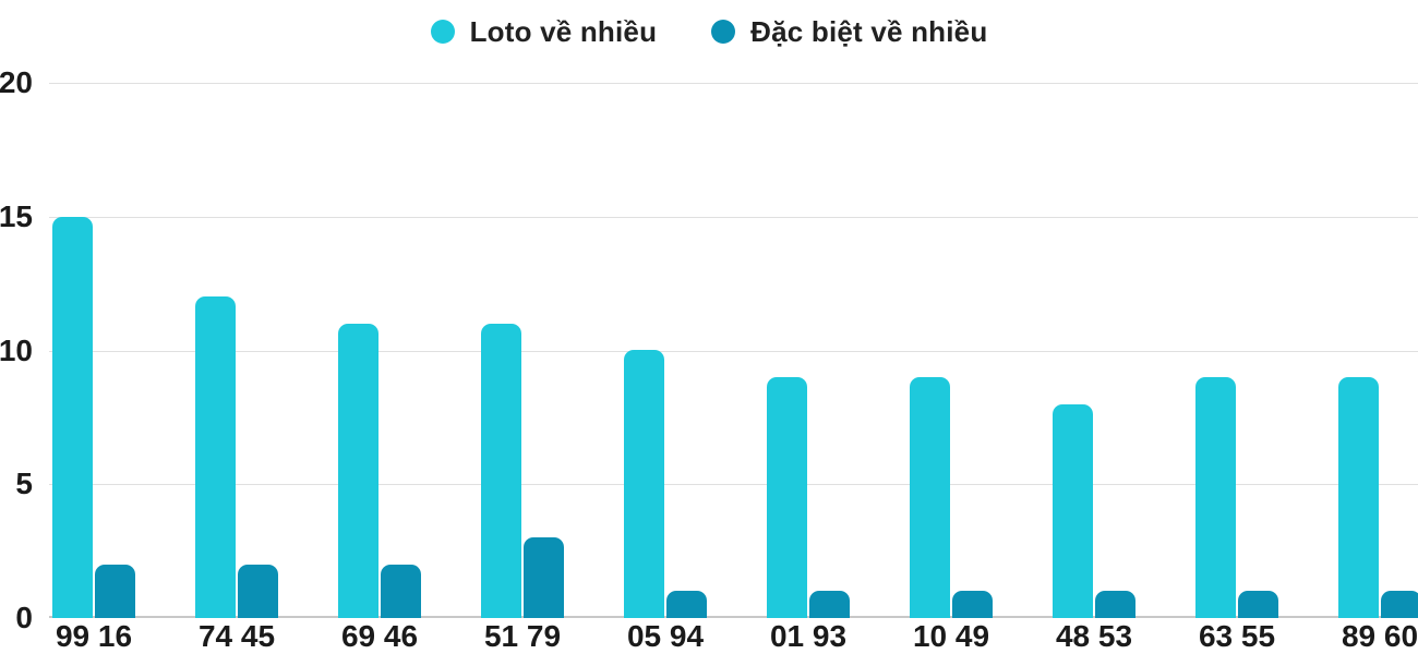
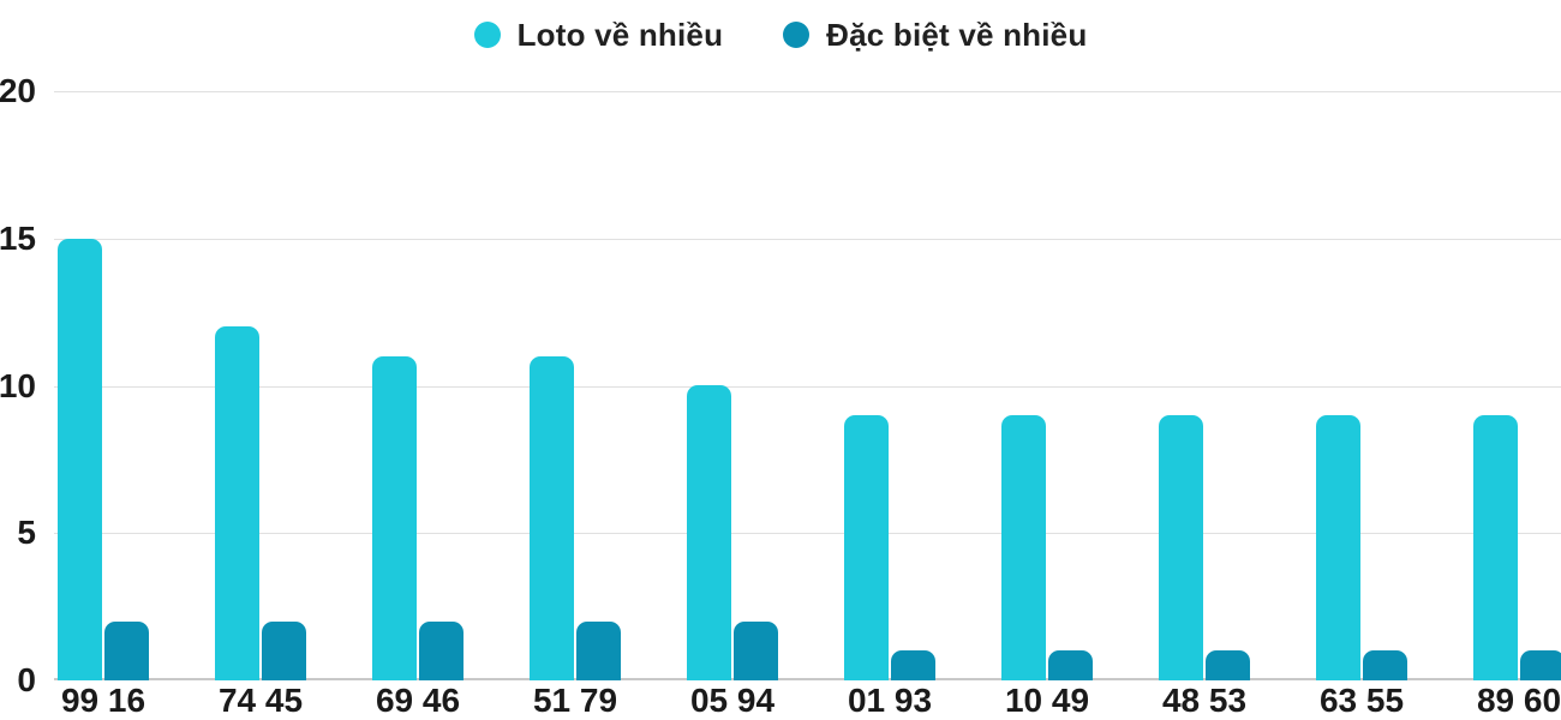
Đặc biệt về nhiều/51 79: 3 -> 2
Đặc biệt về nhiều/05 94: 1 -> 2
Loto về nhiều/48 53: 8 -> 9
